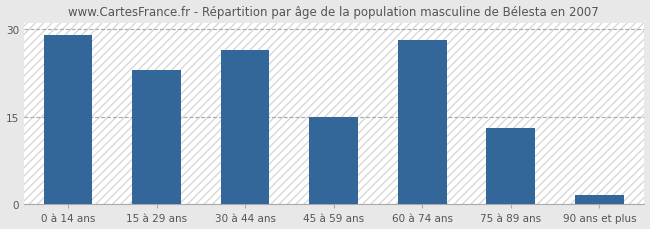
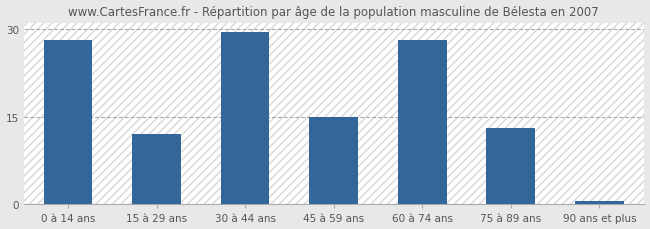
0 à 14 ans: 29.0 -> 28.0
15 à 29 ans: 23.0 -> 12.0
30 à 44 ans: 26.4 -> 29.5
90 ans et plus: 1.6 -> 0.5
